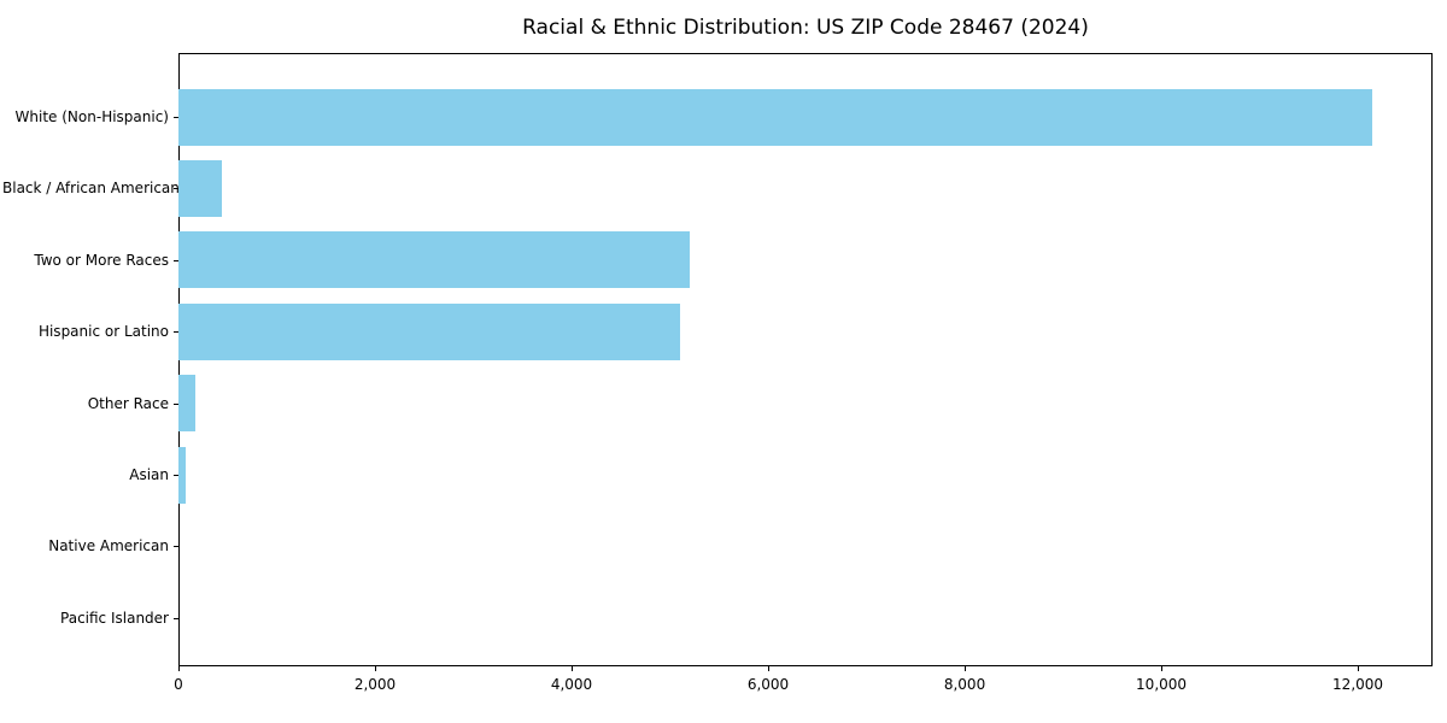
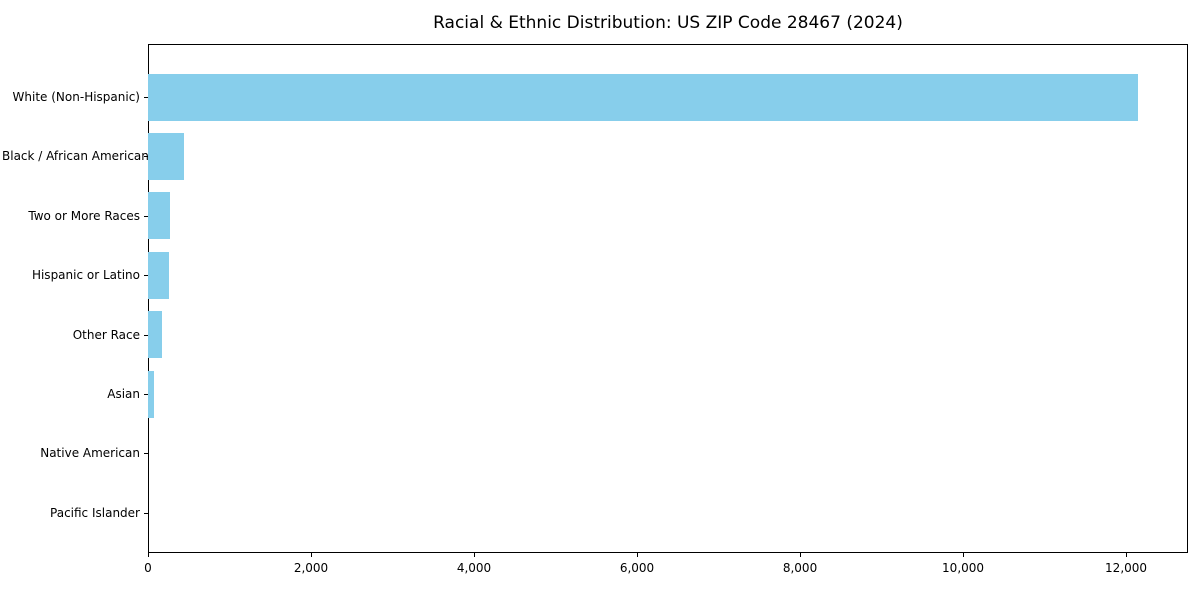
Two or More Races: 5200 -> 300
Hispanic or Latino: 5100 -> 300
